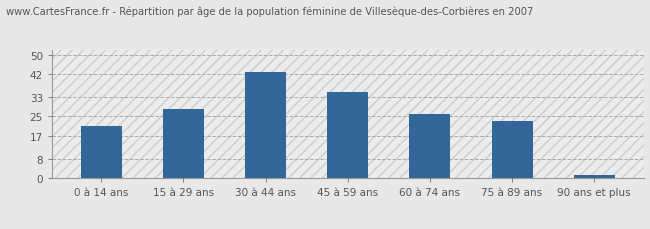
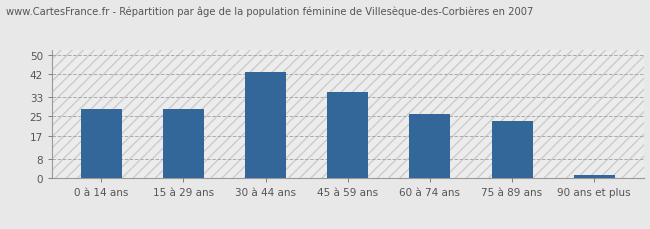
0 à 14 ans: 21.0 -> 28.0
